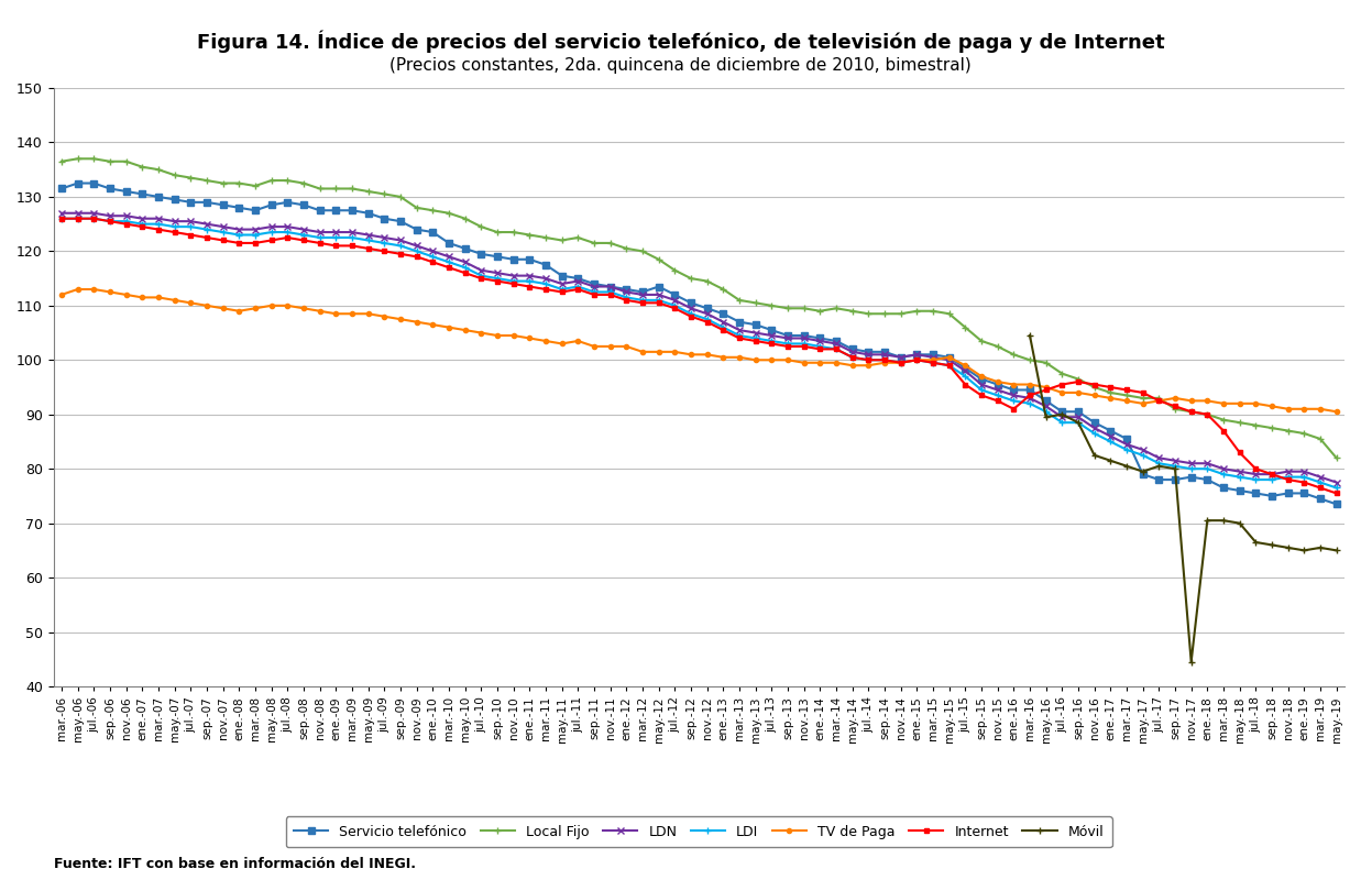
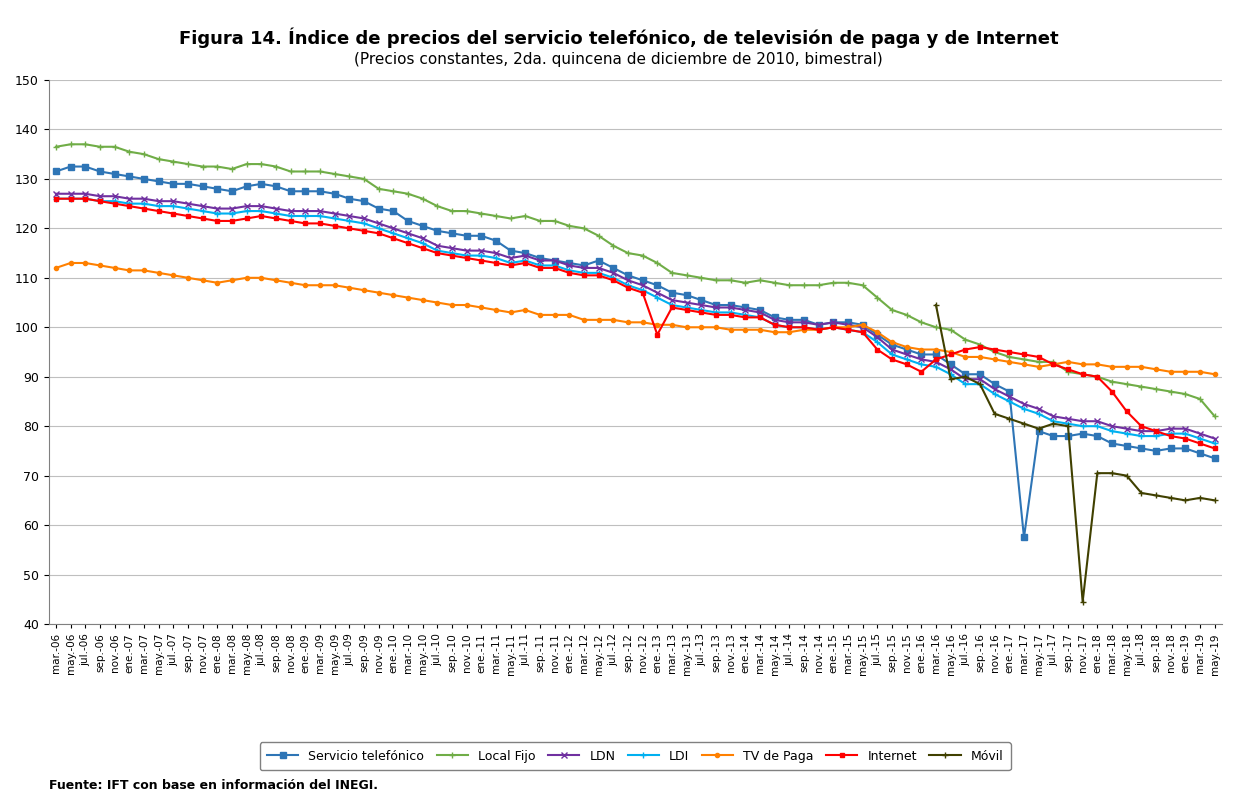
Internet/ene.-13: 105.5 -> 98.5
Servicio telefónico/mar.-17: 85.5 -> 57.5
